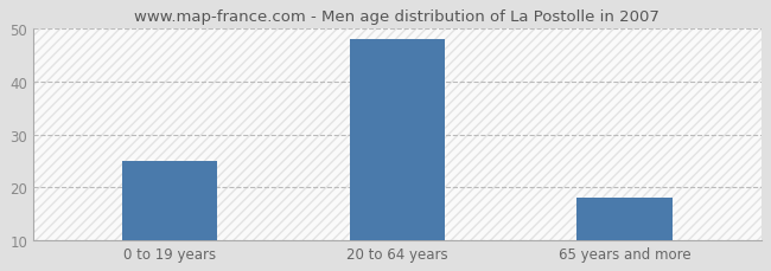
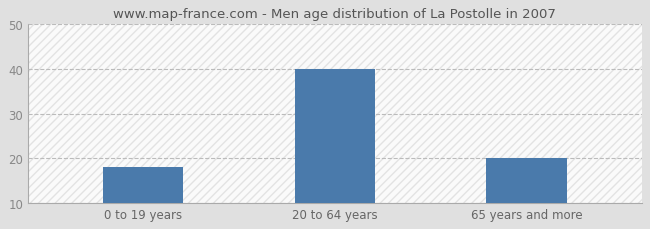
0 to 19 years: 25 -> 18
20 to 64 years: 48 -> 40
65 years and more: 18 -> 20
